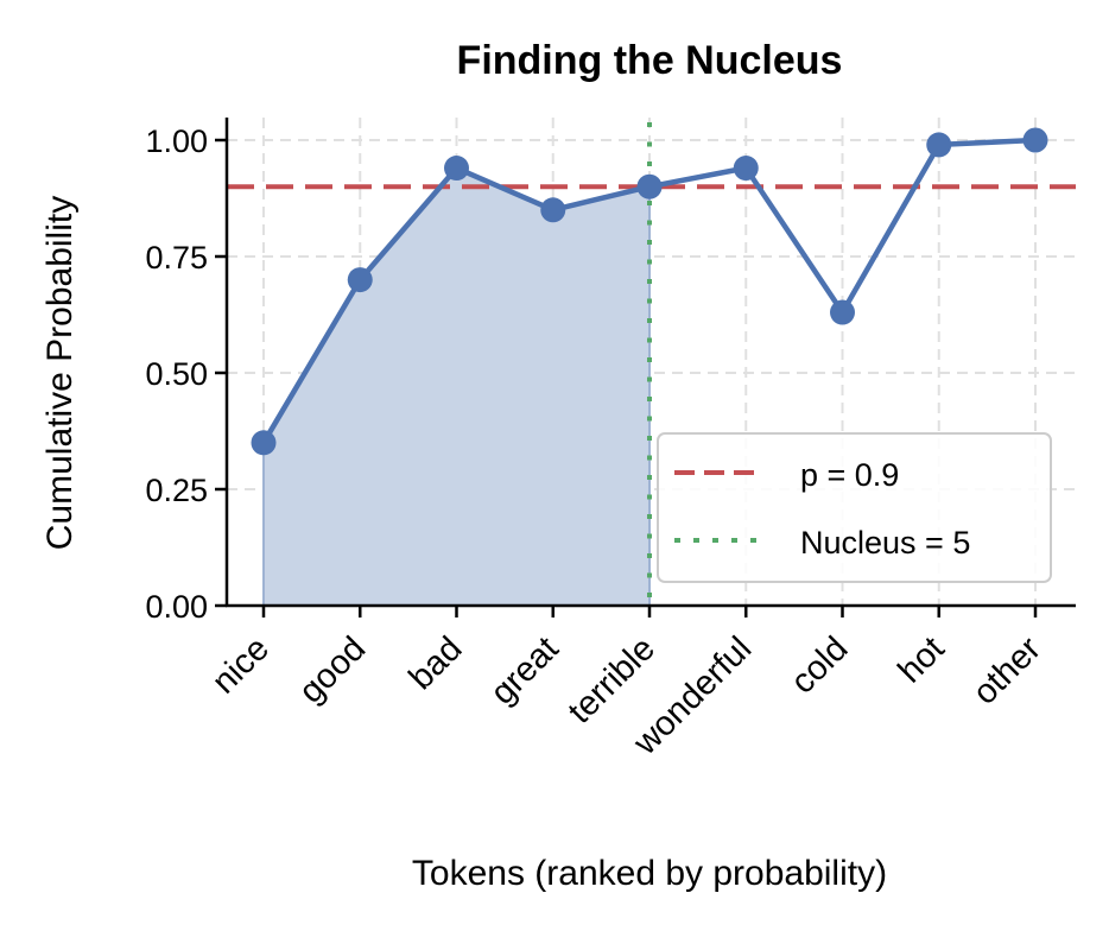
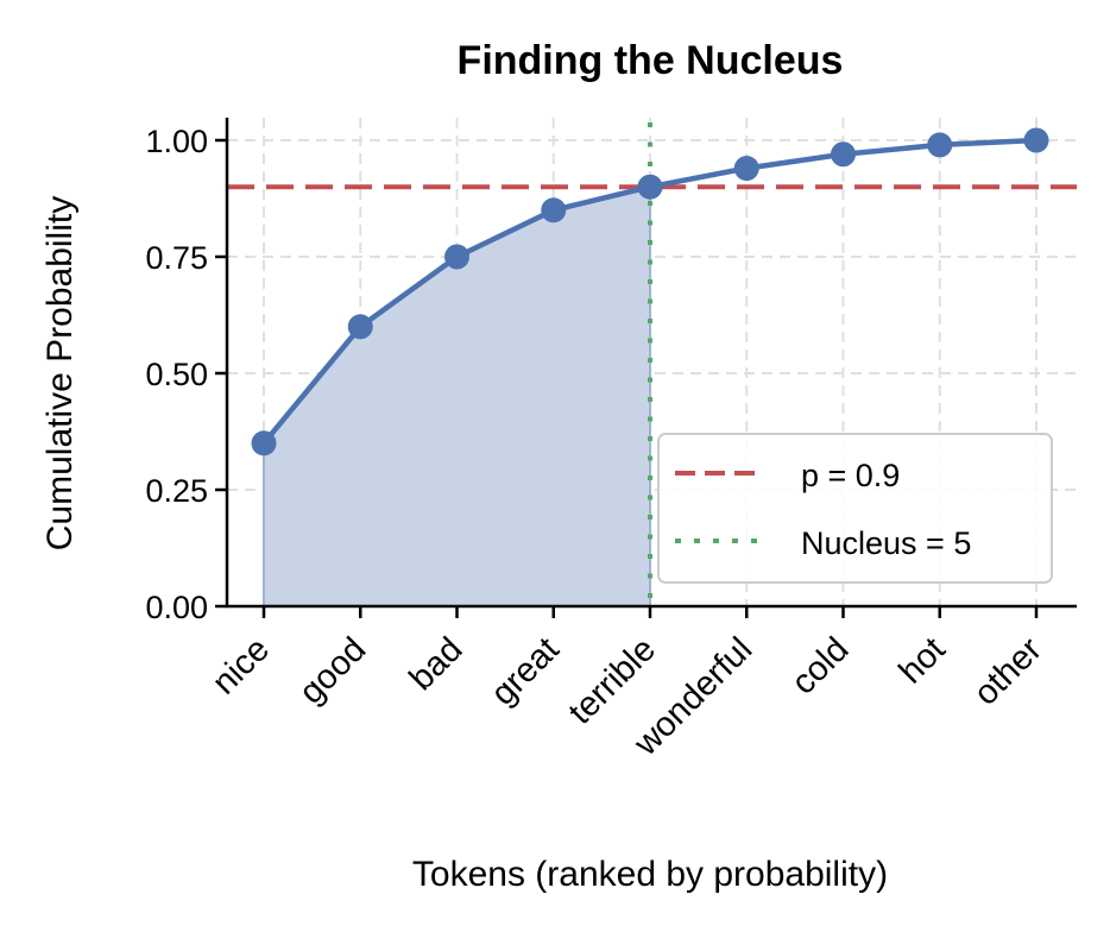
good: 0.70 -> 0.60
bad: 0.94 -> 0.75
cold: 0.63 -> 0.97
